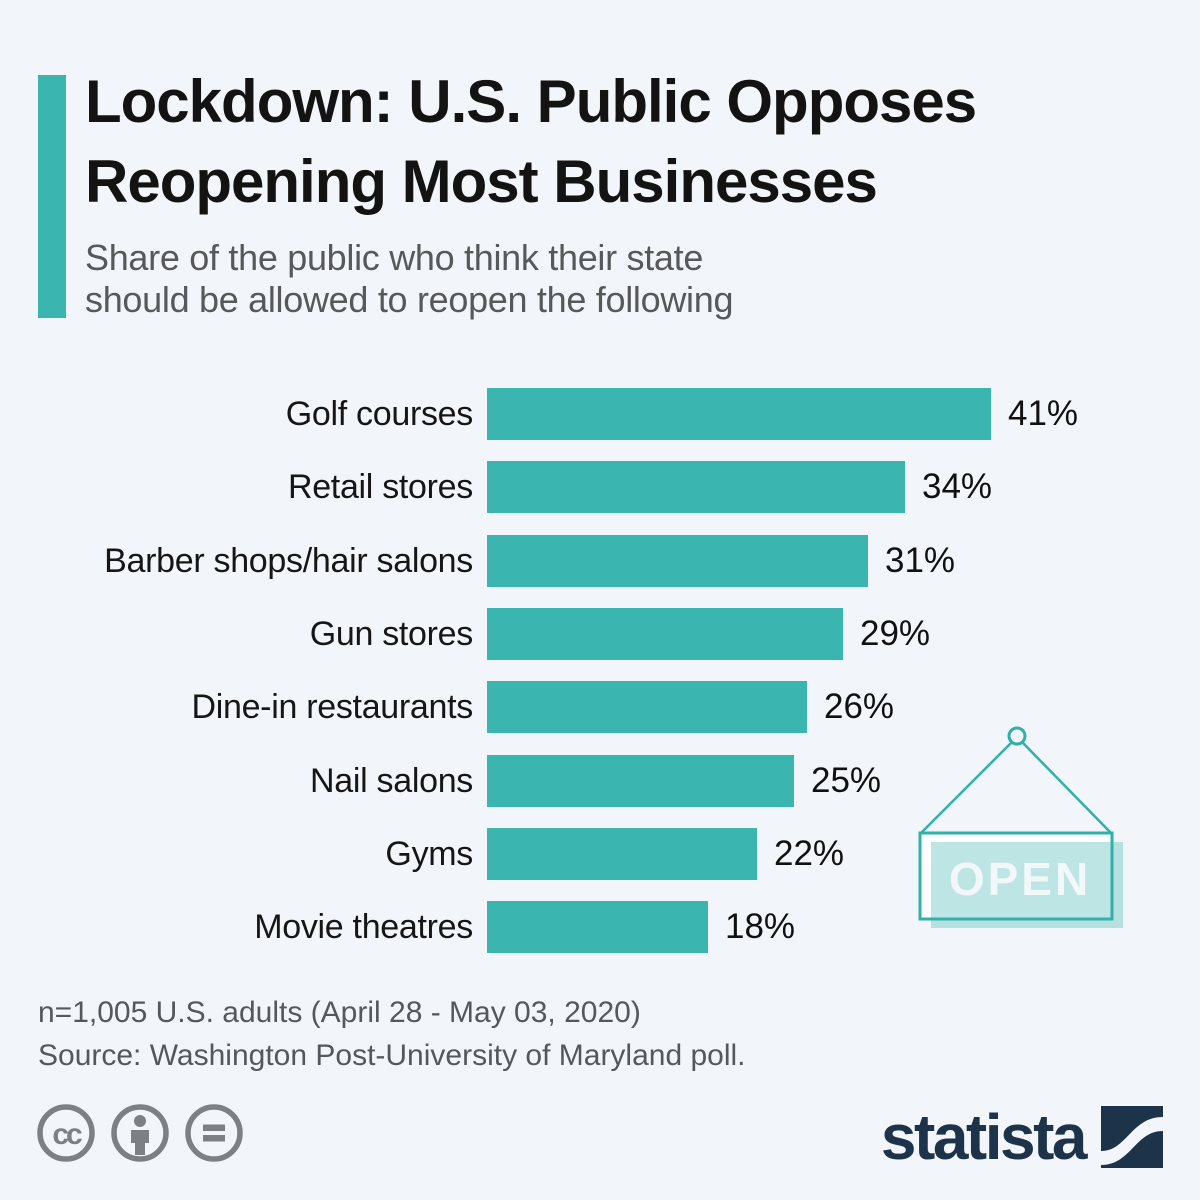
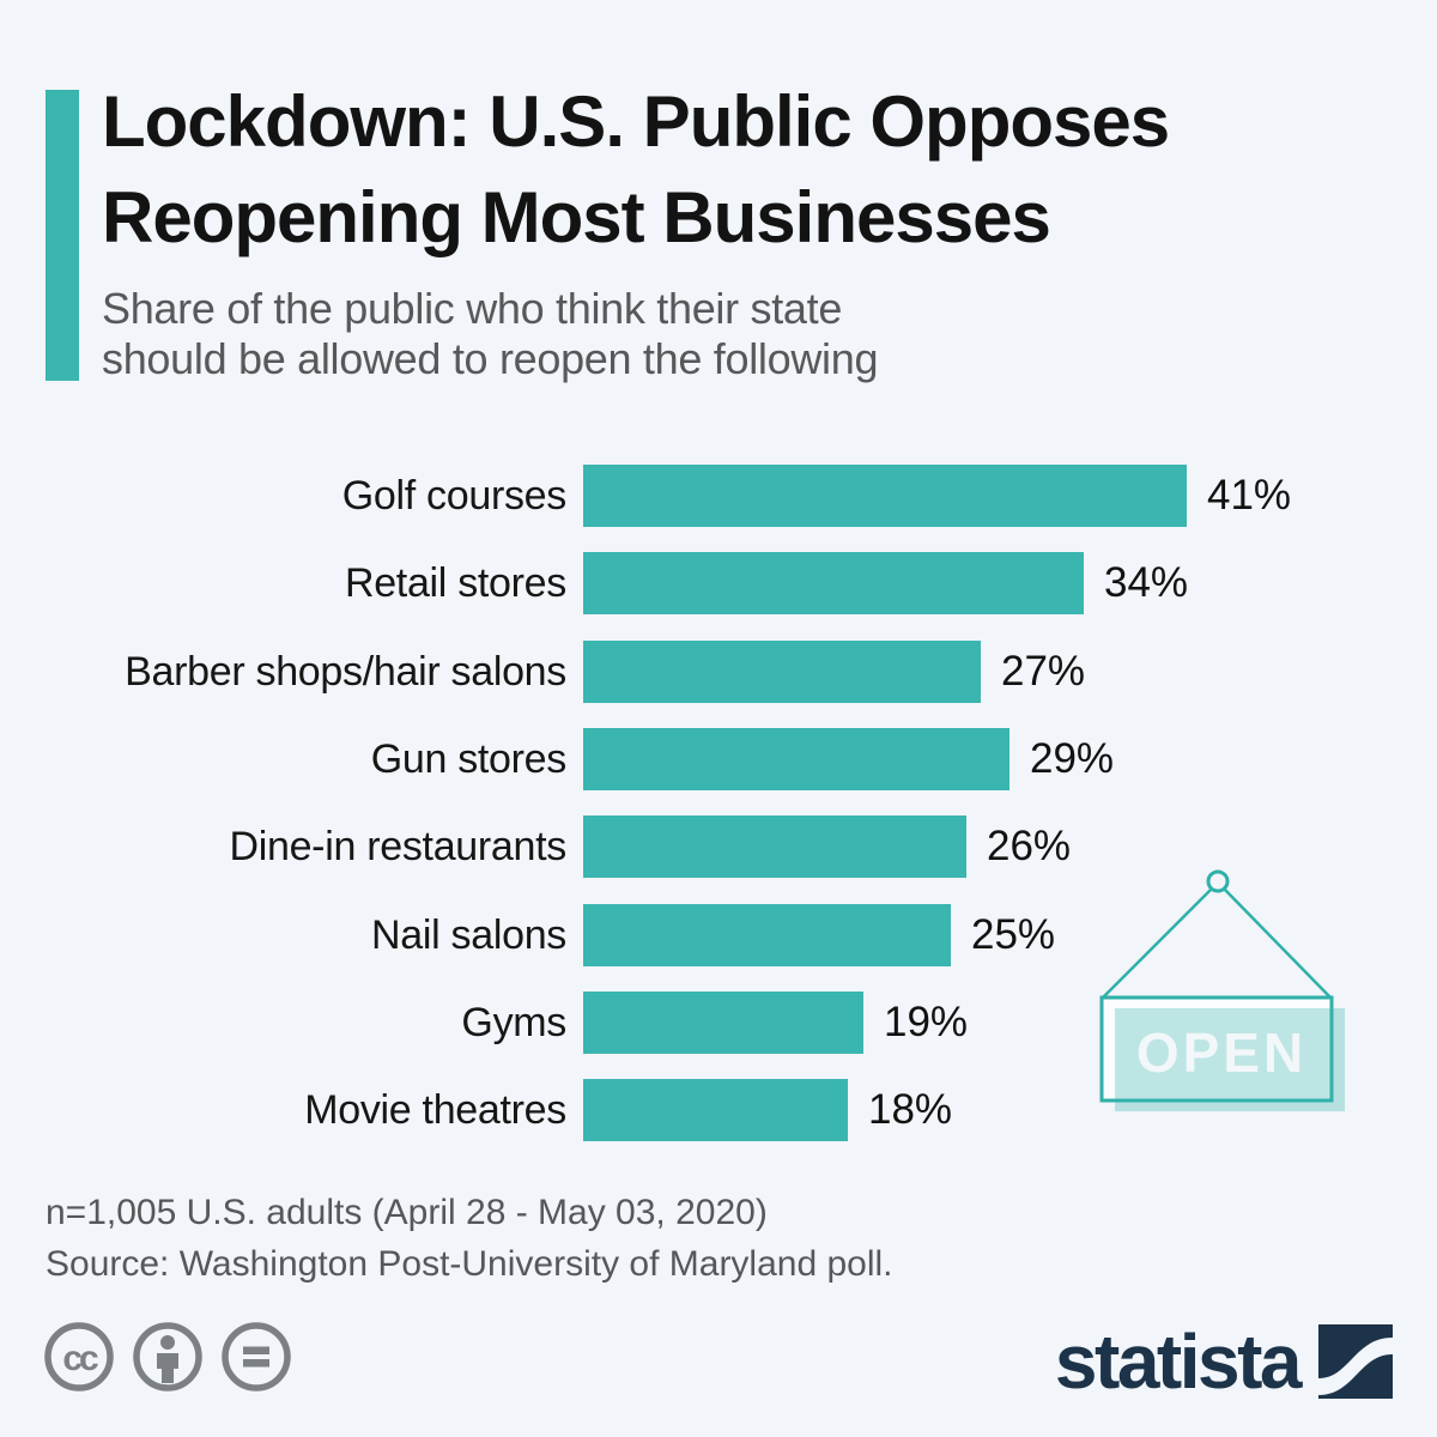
Barber shops/hair salons: 31% -> 27%
Gyms: 22% -> 19%
